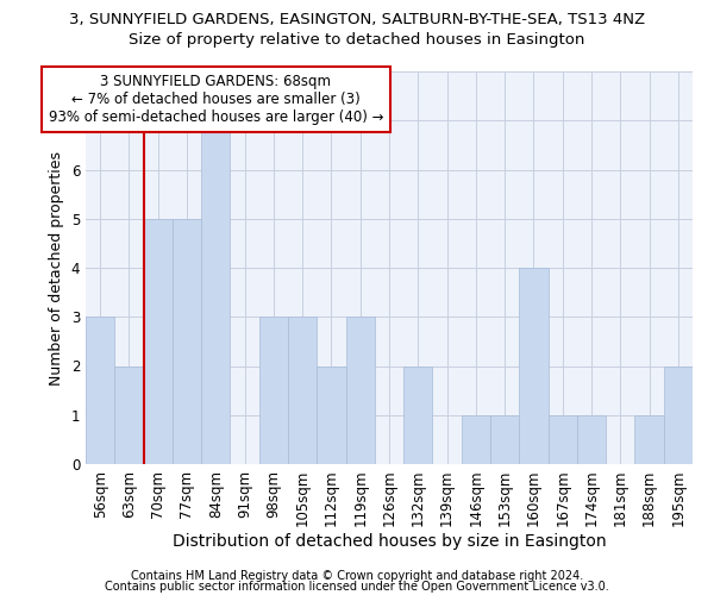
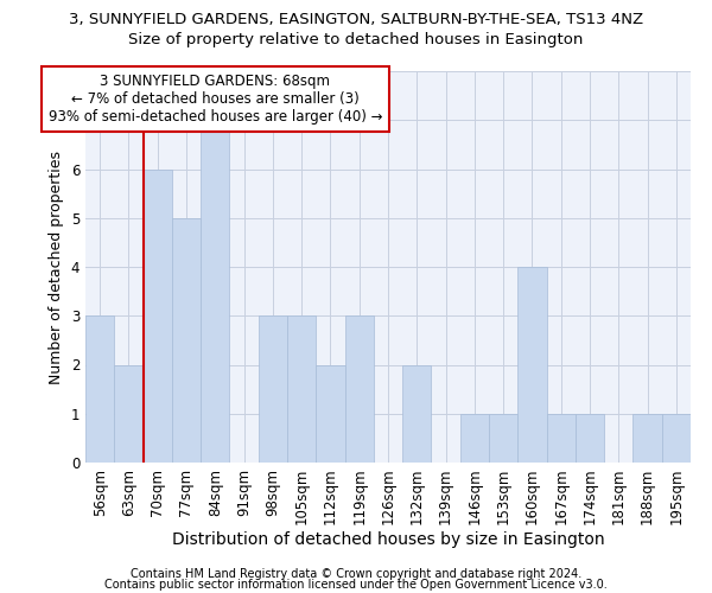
70sqm: 5 -> 6
195sqm: 2 -> 1
